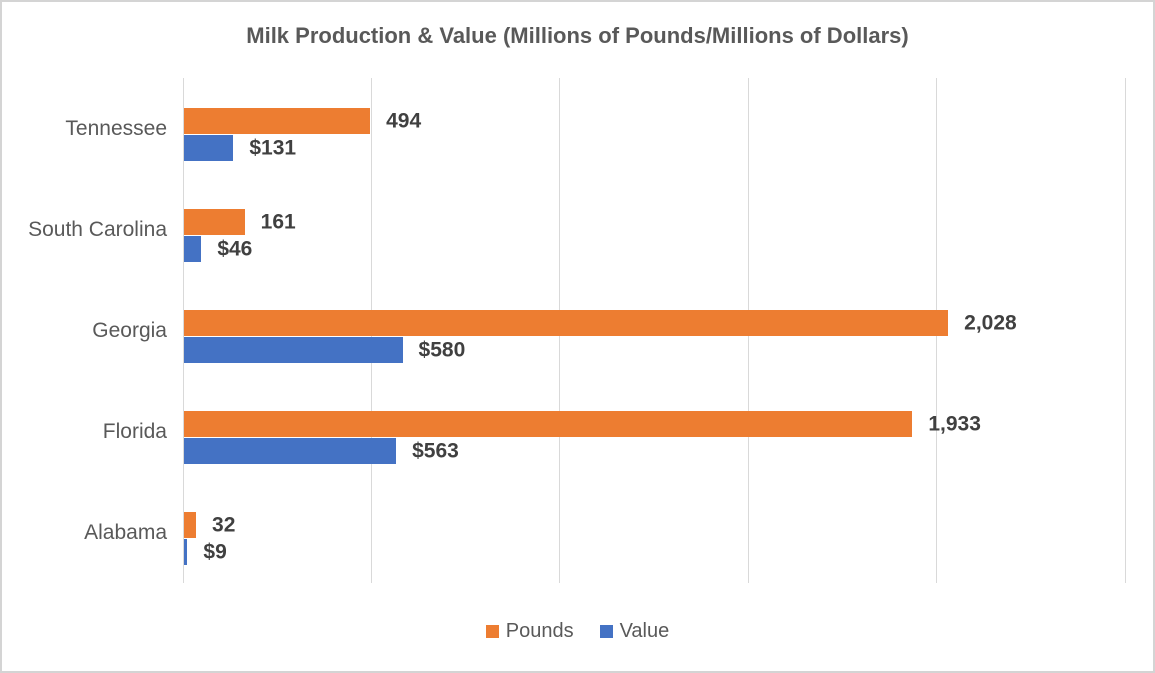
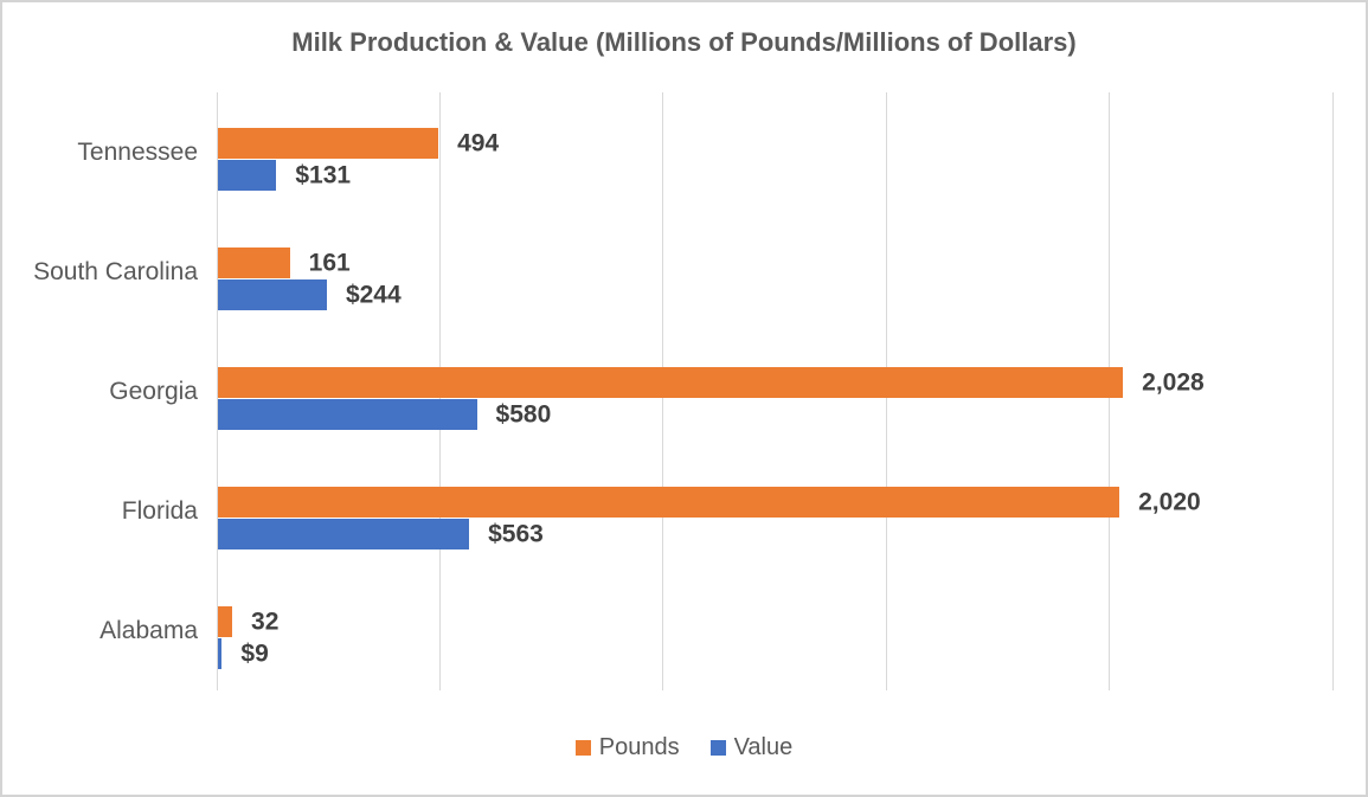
Value/South Carolina: $46 -> $244
Pounds/Florida: 1,933 -> 2,020
